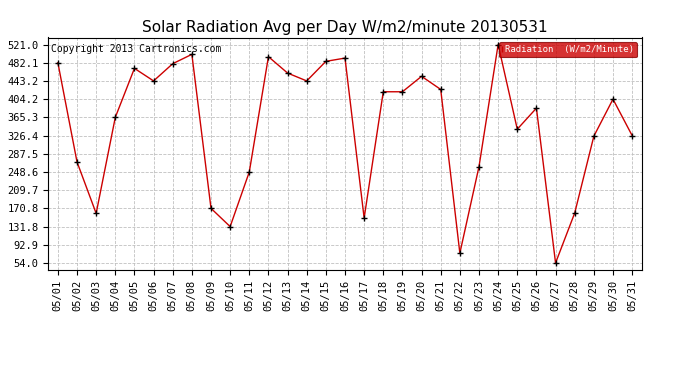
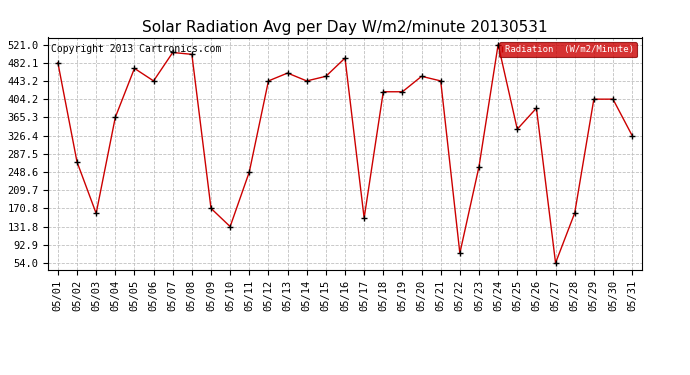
05/07: 480 -> 504
05/12: 495 -> 443
05/15: 485 -> 453
05/21: 425 -> 443
05/29: 325 -> 404
